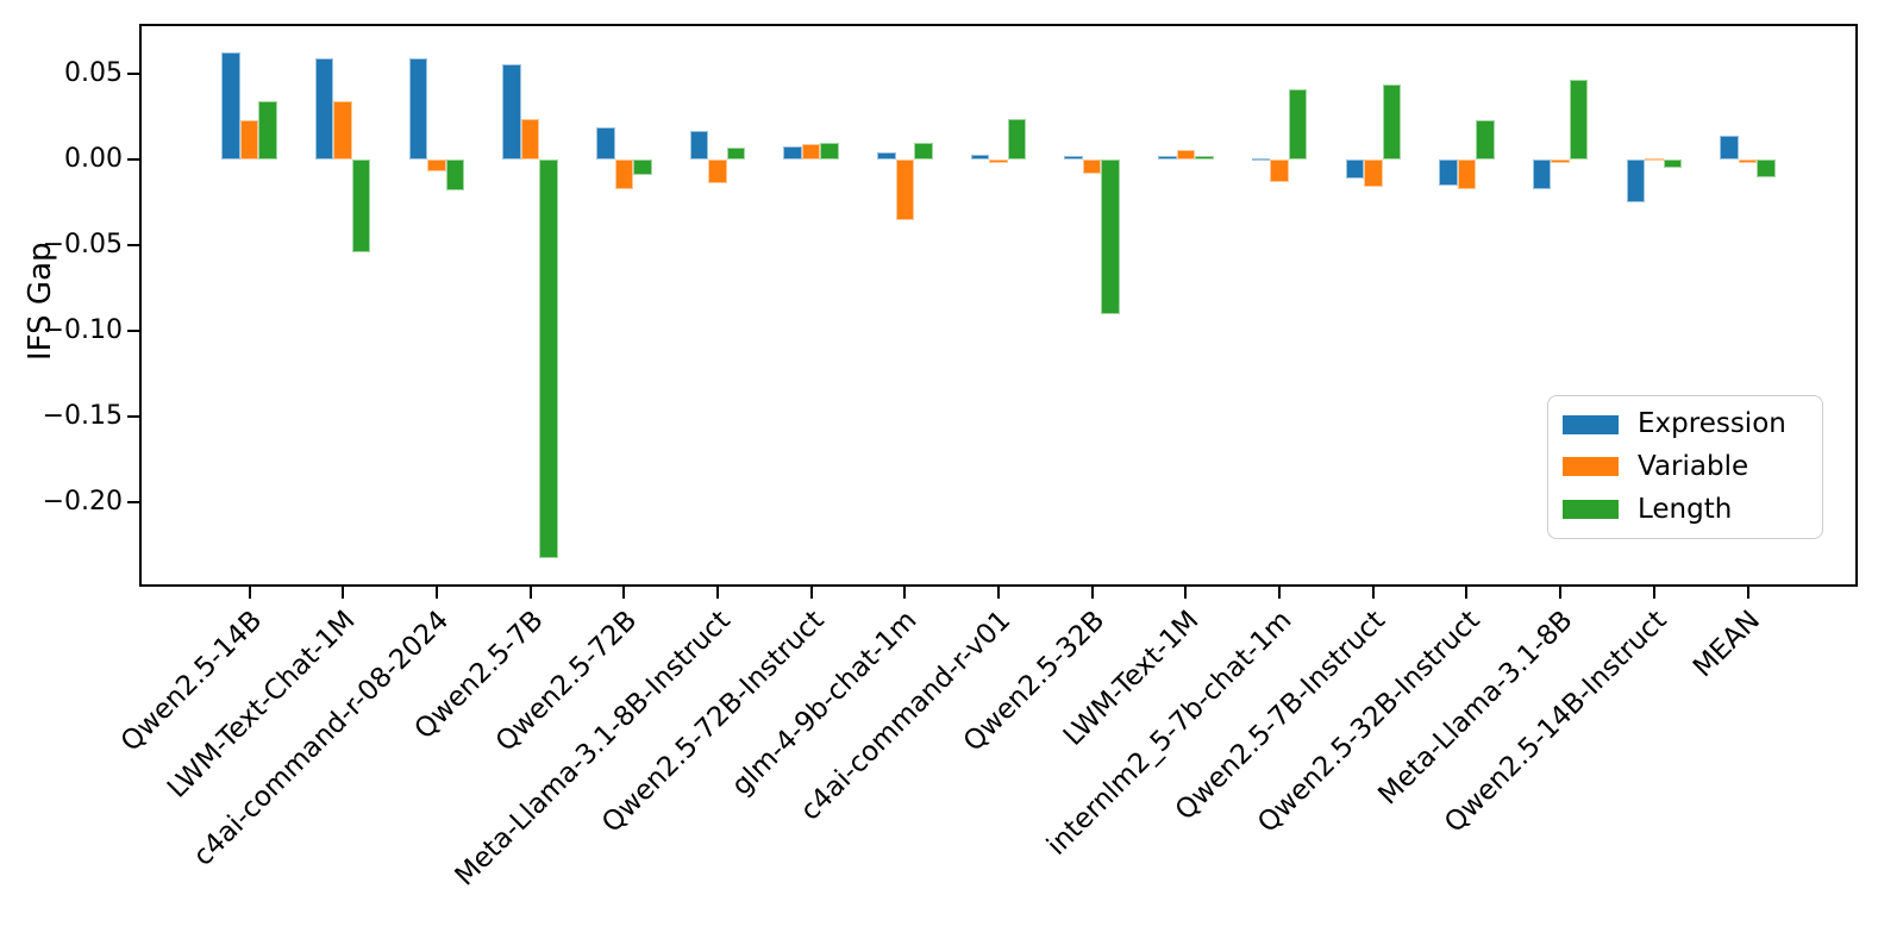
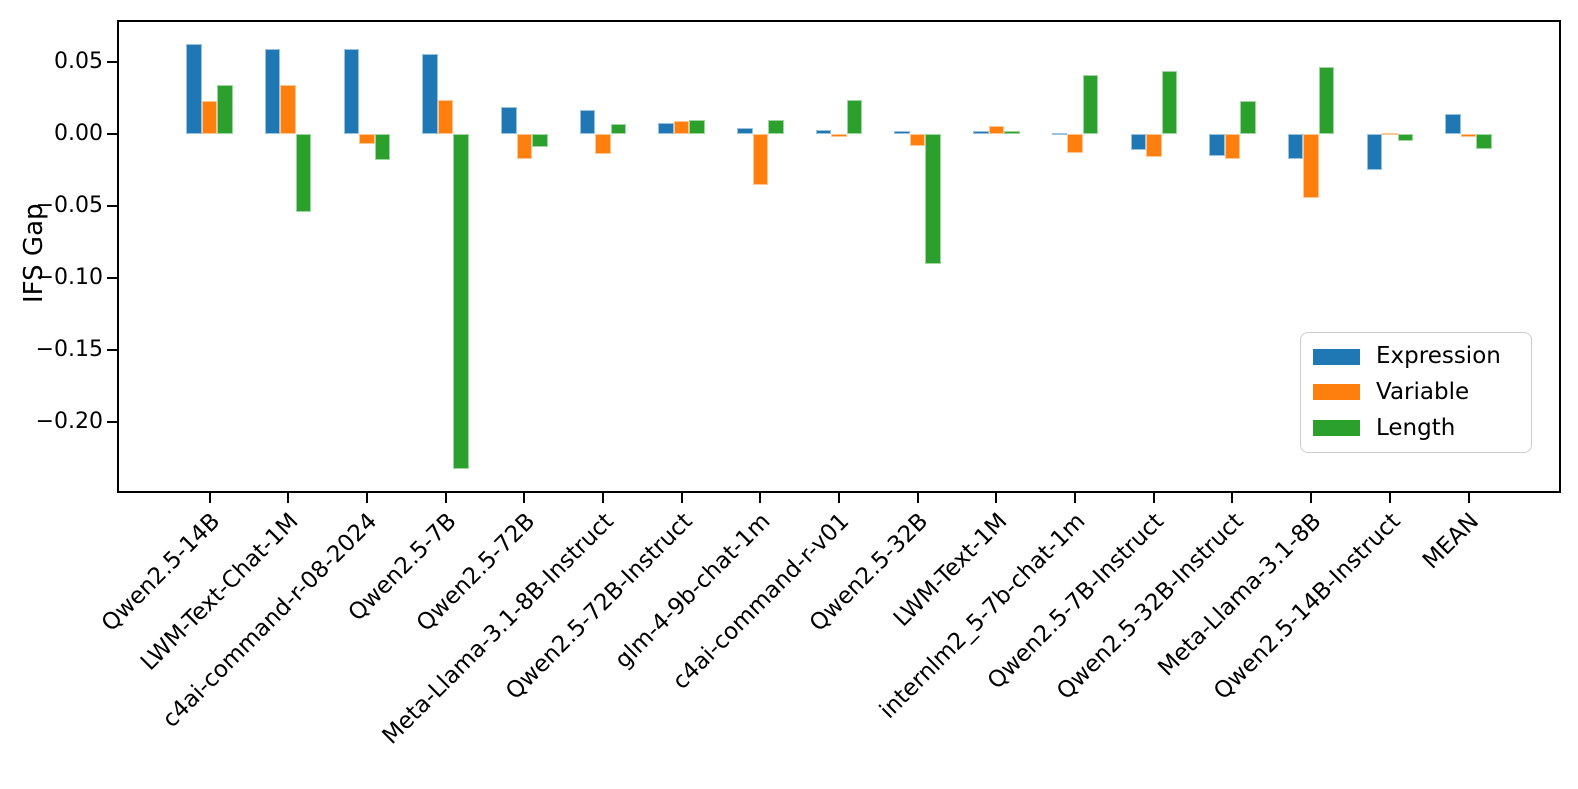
Variable/Meta-Llama-3.1-8B: -0.002 -> -0.044
